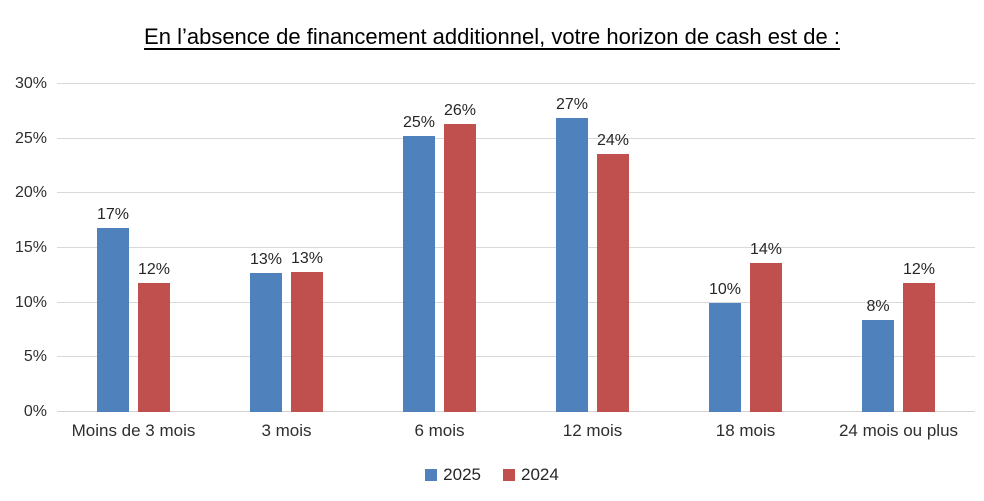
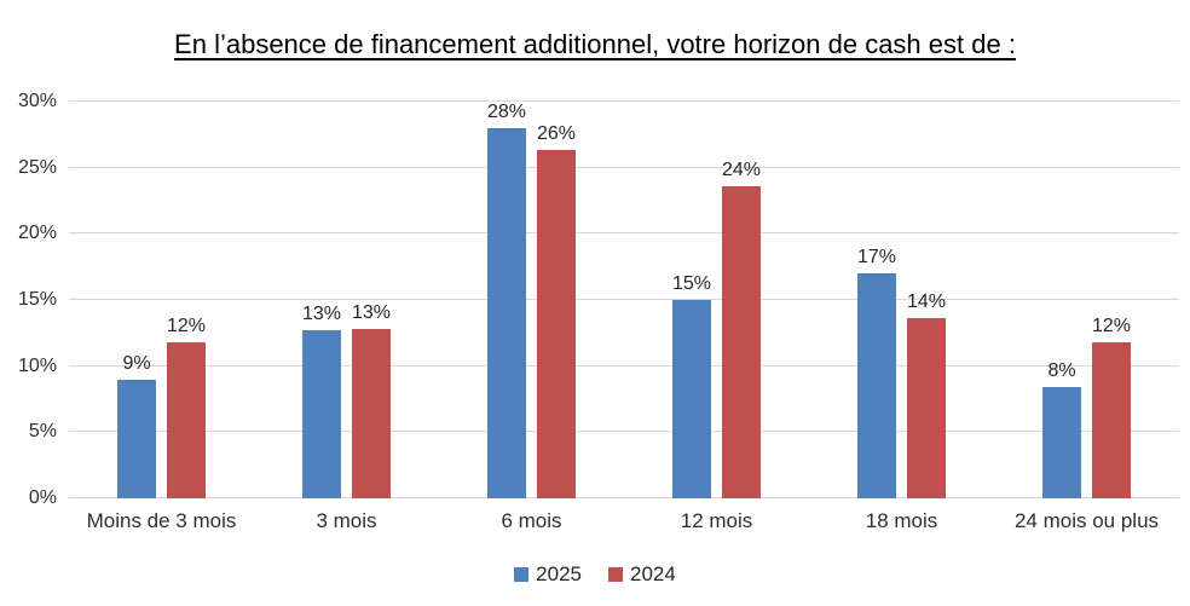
2025/Moins de 3 mois: 17% -> 9%
2025/6 mois: 25% -> 28%
2025/12 mois: 27% -> 15%
2025/18 mois: 10% -> 17%
